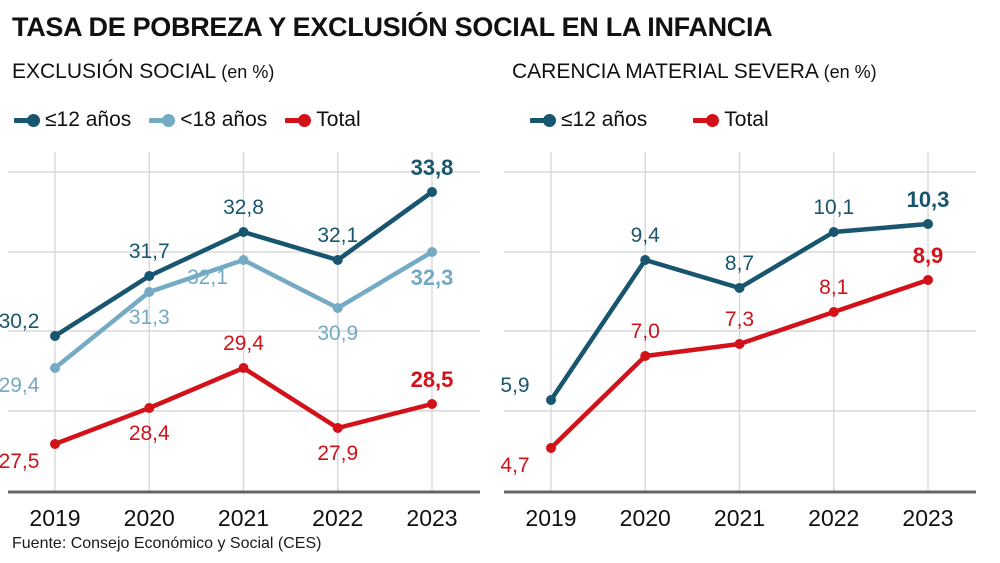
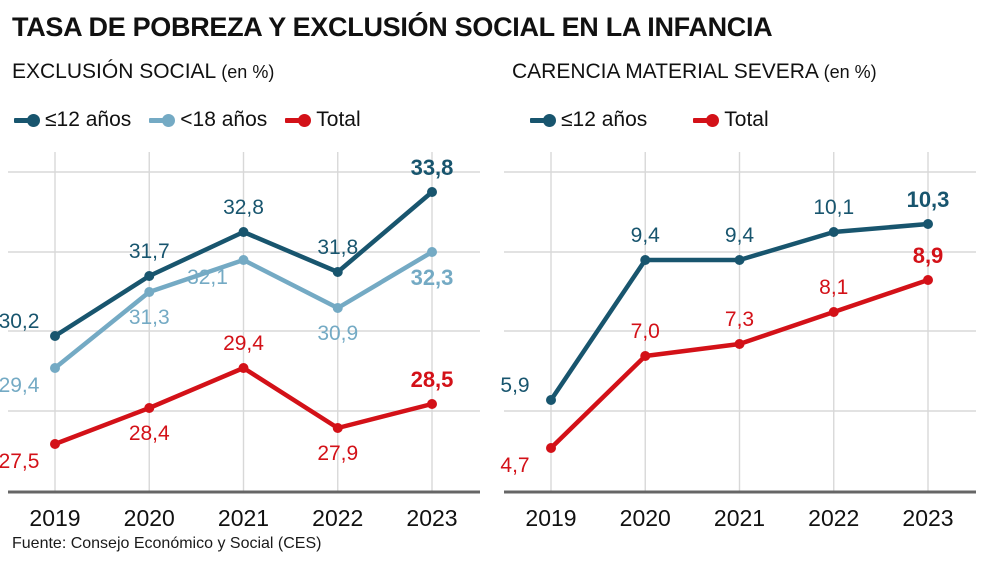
EXCLUSIÓN SOCIAL (en %)/≤12 años/2022: 32,1 -> 31,8
CARENCIA MATERIAL SEVERA (en %)/≤12 años/2021: 8,7 -> 9,4
